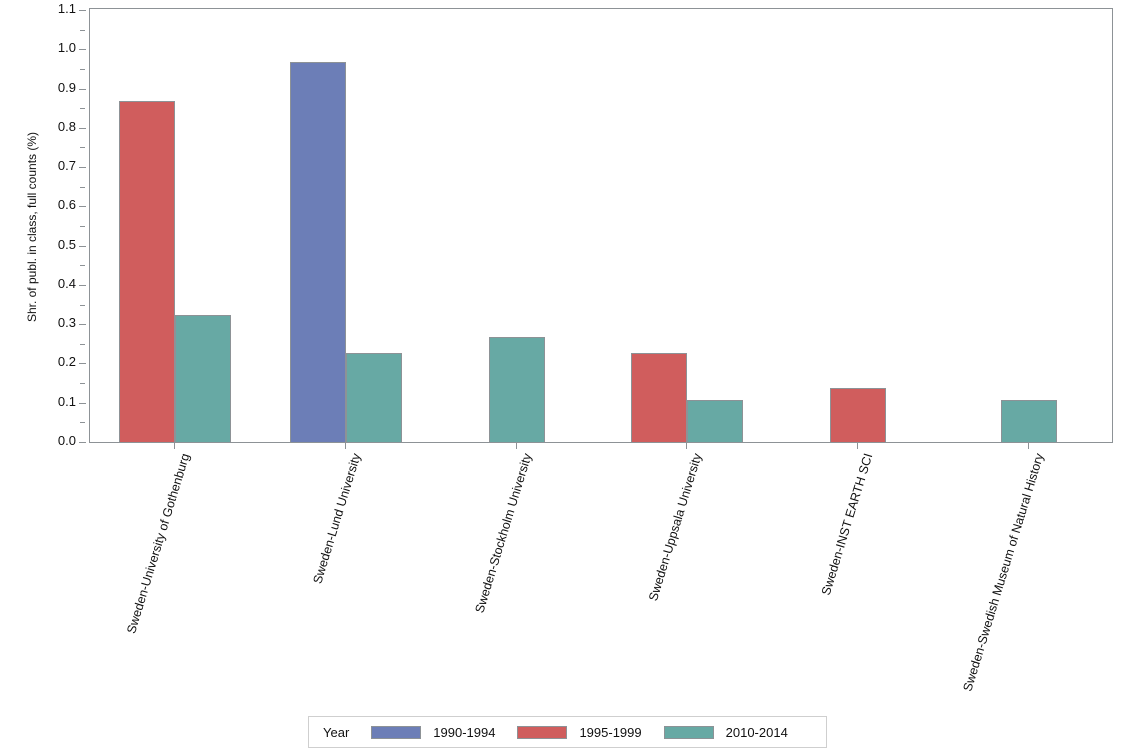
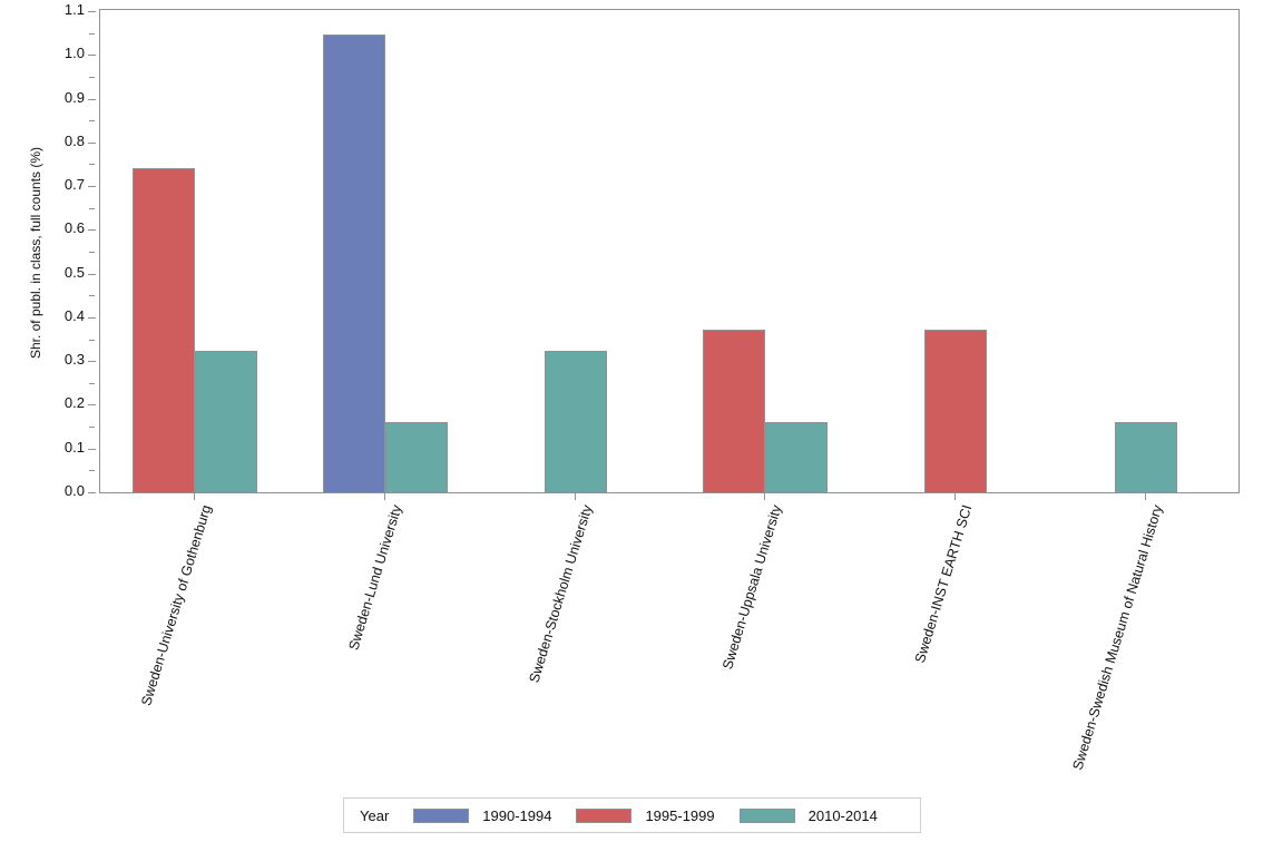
1995-1999/Sweden-University of Gothenburg: 0.87 -> 0.74
1990-1994/Sweden-Lund University: 0.97 -> 1.05
2010-2014/Sweden-Lund University: 0.23 -> 0.16
2010-2014/Sweden-Stockholm University: 0.27 -> 0.33
1995-1999/Sweden-Uppsala University: 0.23 -> 0.37
2010-2014/Sweden-Uppsala University: 0.11 -> 0.16
1995-1999/Sweden-INST EARTH SCI: 0.14 -> 0.37
2010-2014/Sweden-Swedish Museum of Natural History: 0.11 -> 0.16
